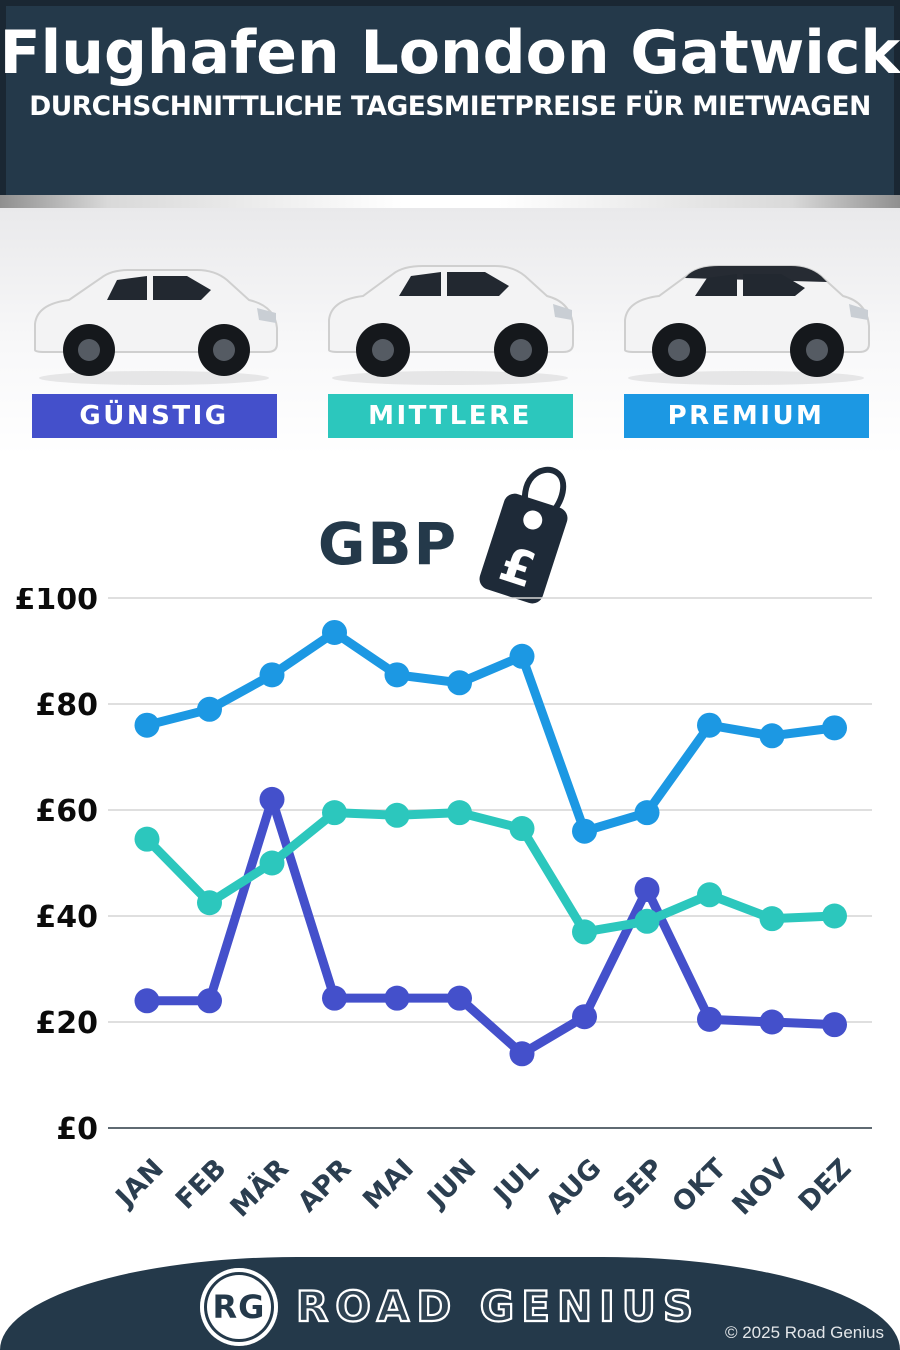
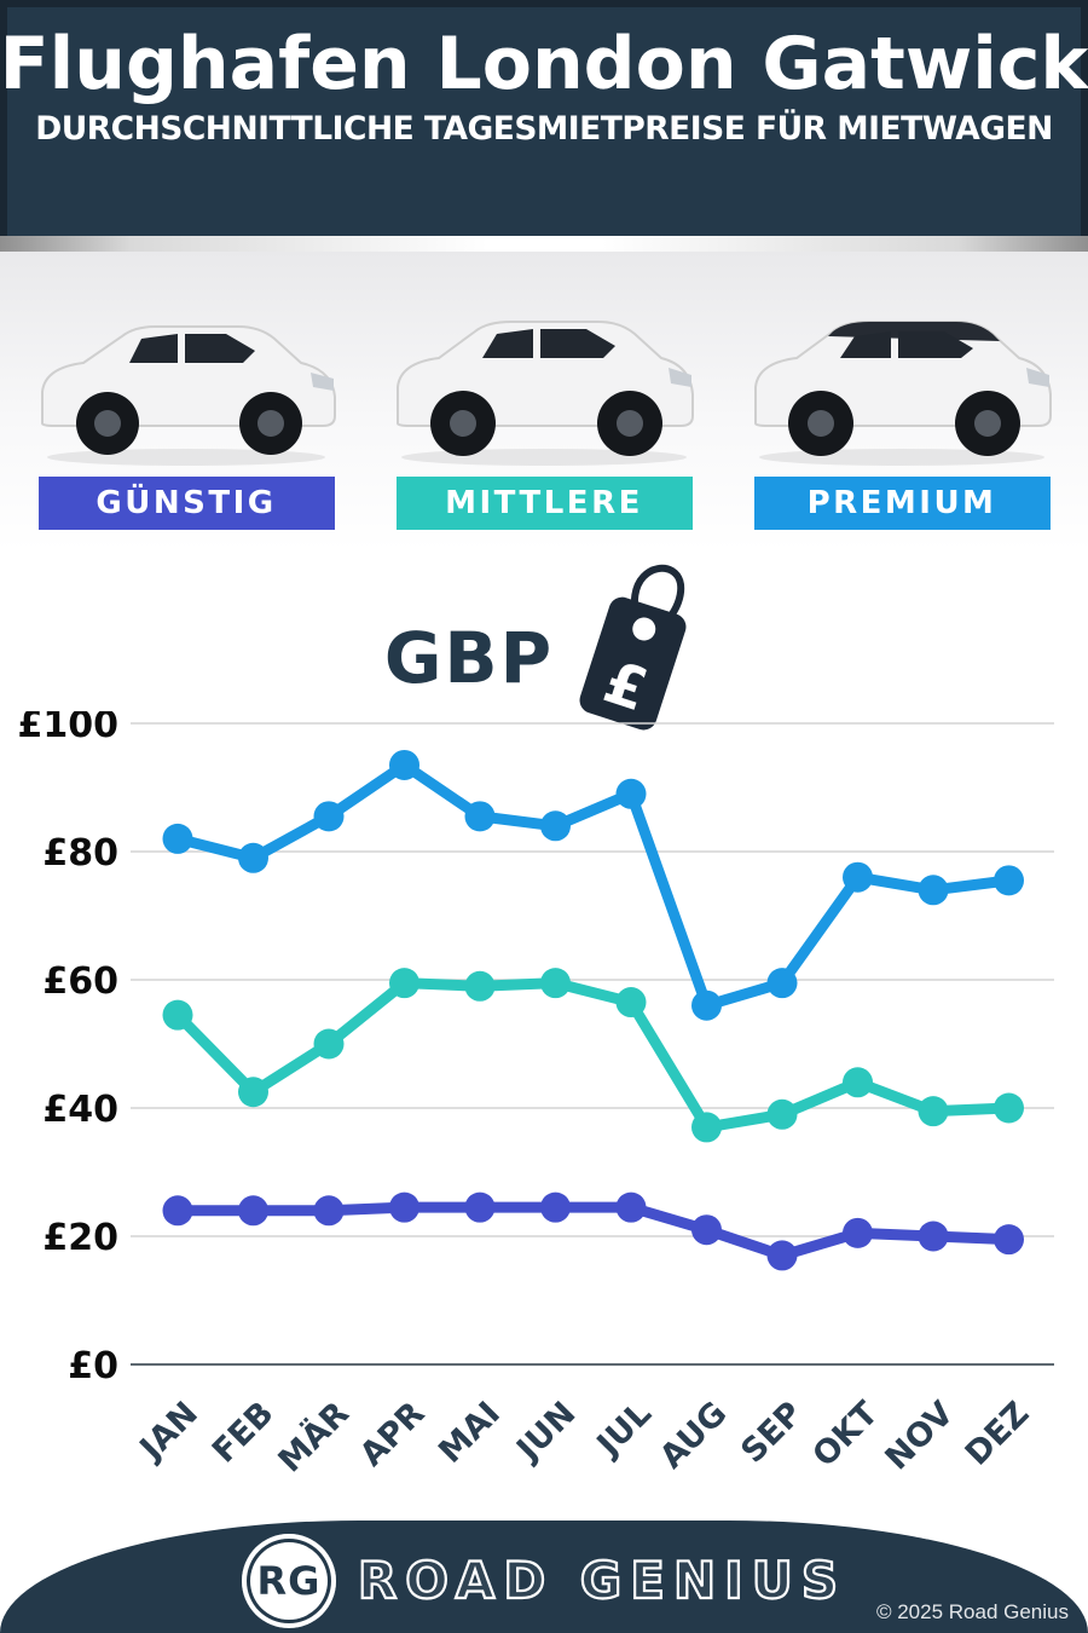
PREMIUM/JAN: £76 -> £82
GÜNSTIG/MÄR: £62 -> £24
GÜNSTIG/JUL: £14 -> £24
GÜNSTIG/SEP: £45 -> £17
